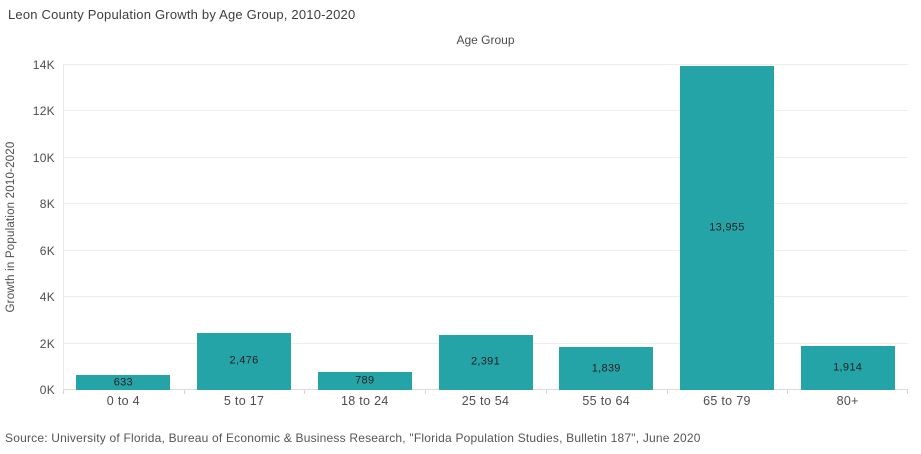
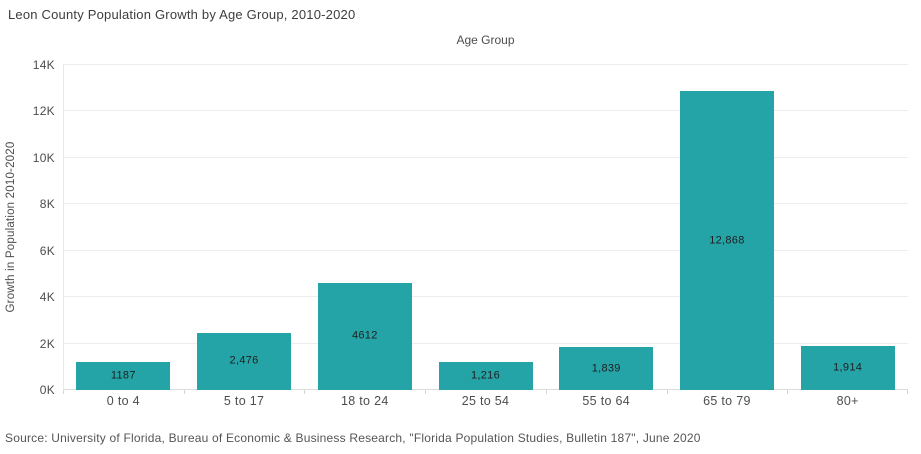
0 to 4: 633 -> 1187
18 to 24: 789 -> 4612
25 to 54: 2,391 -> 1,216
65 to 79: 13,955 -> 12,868
